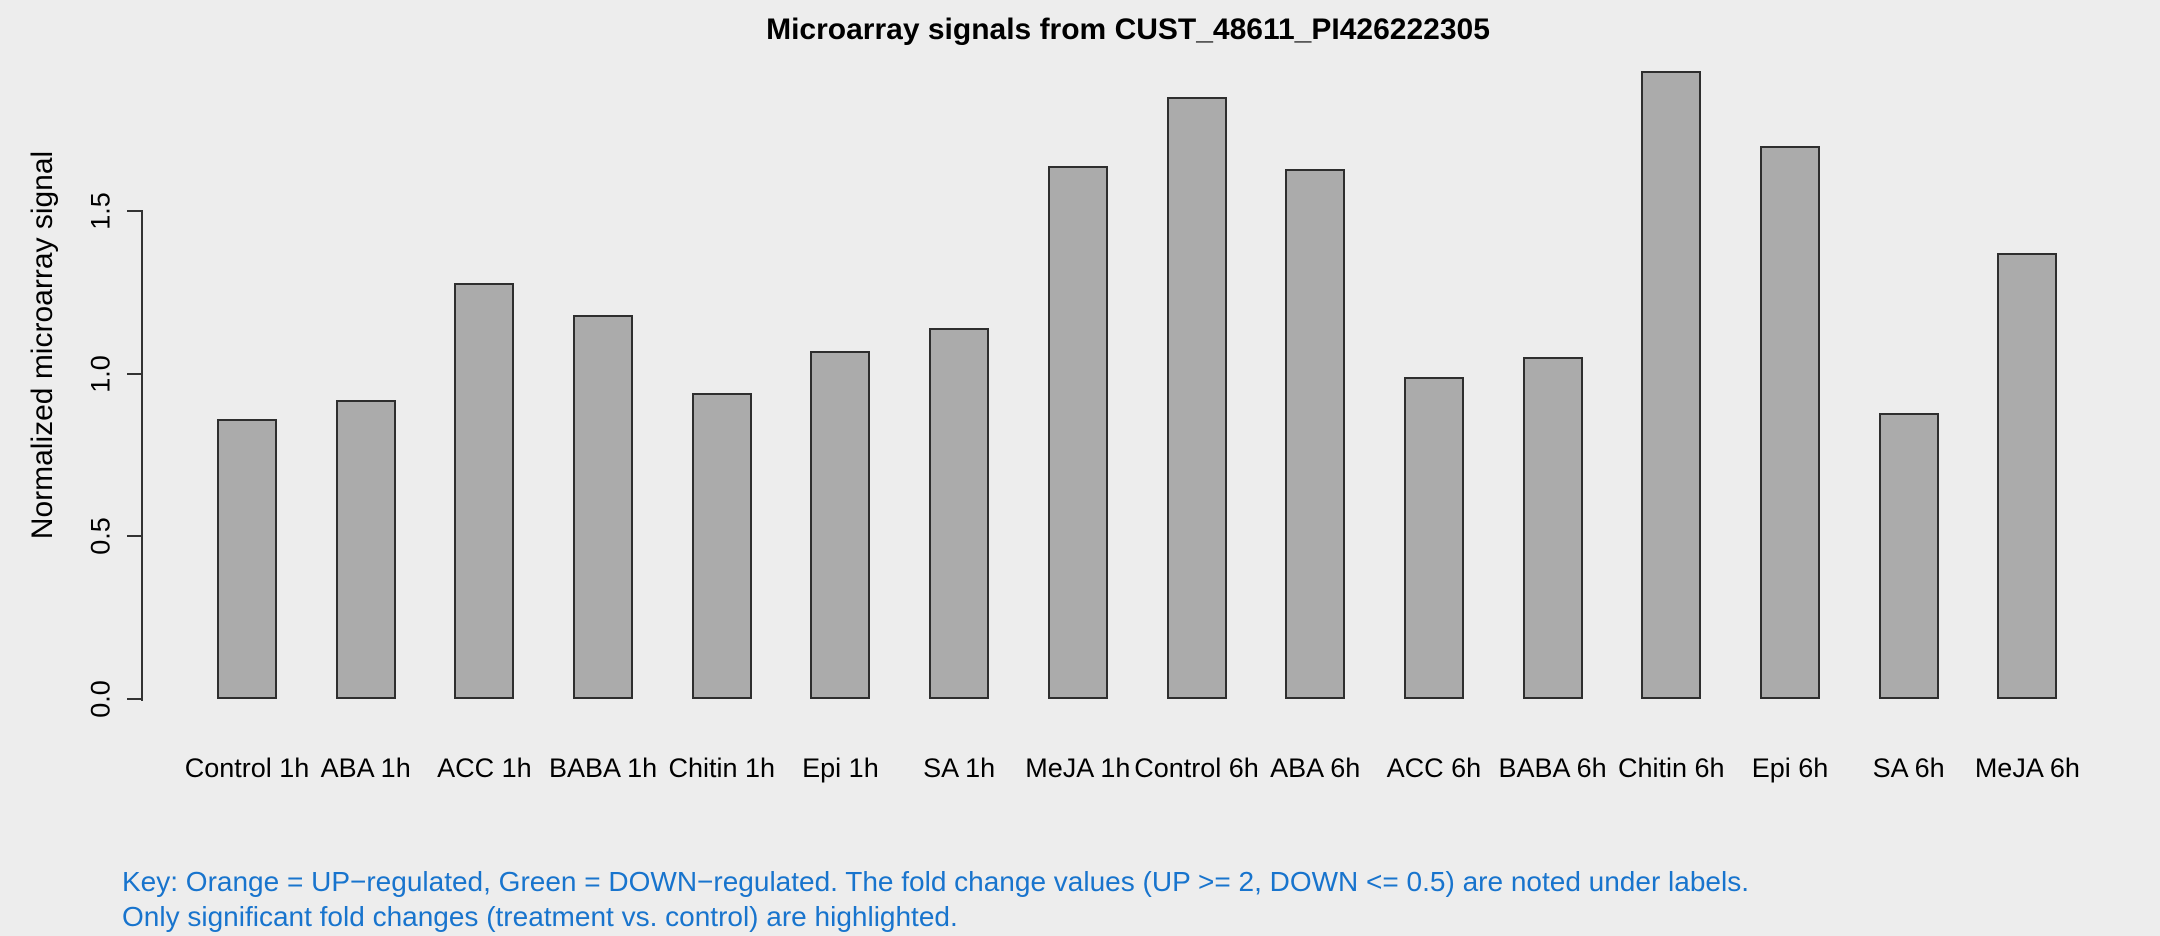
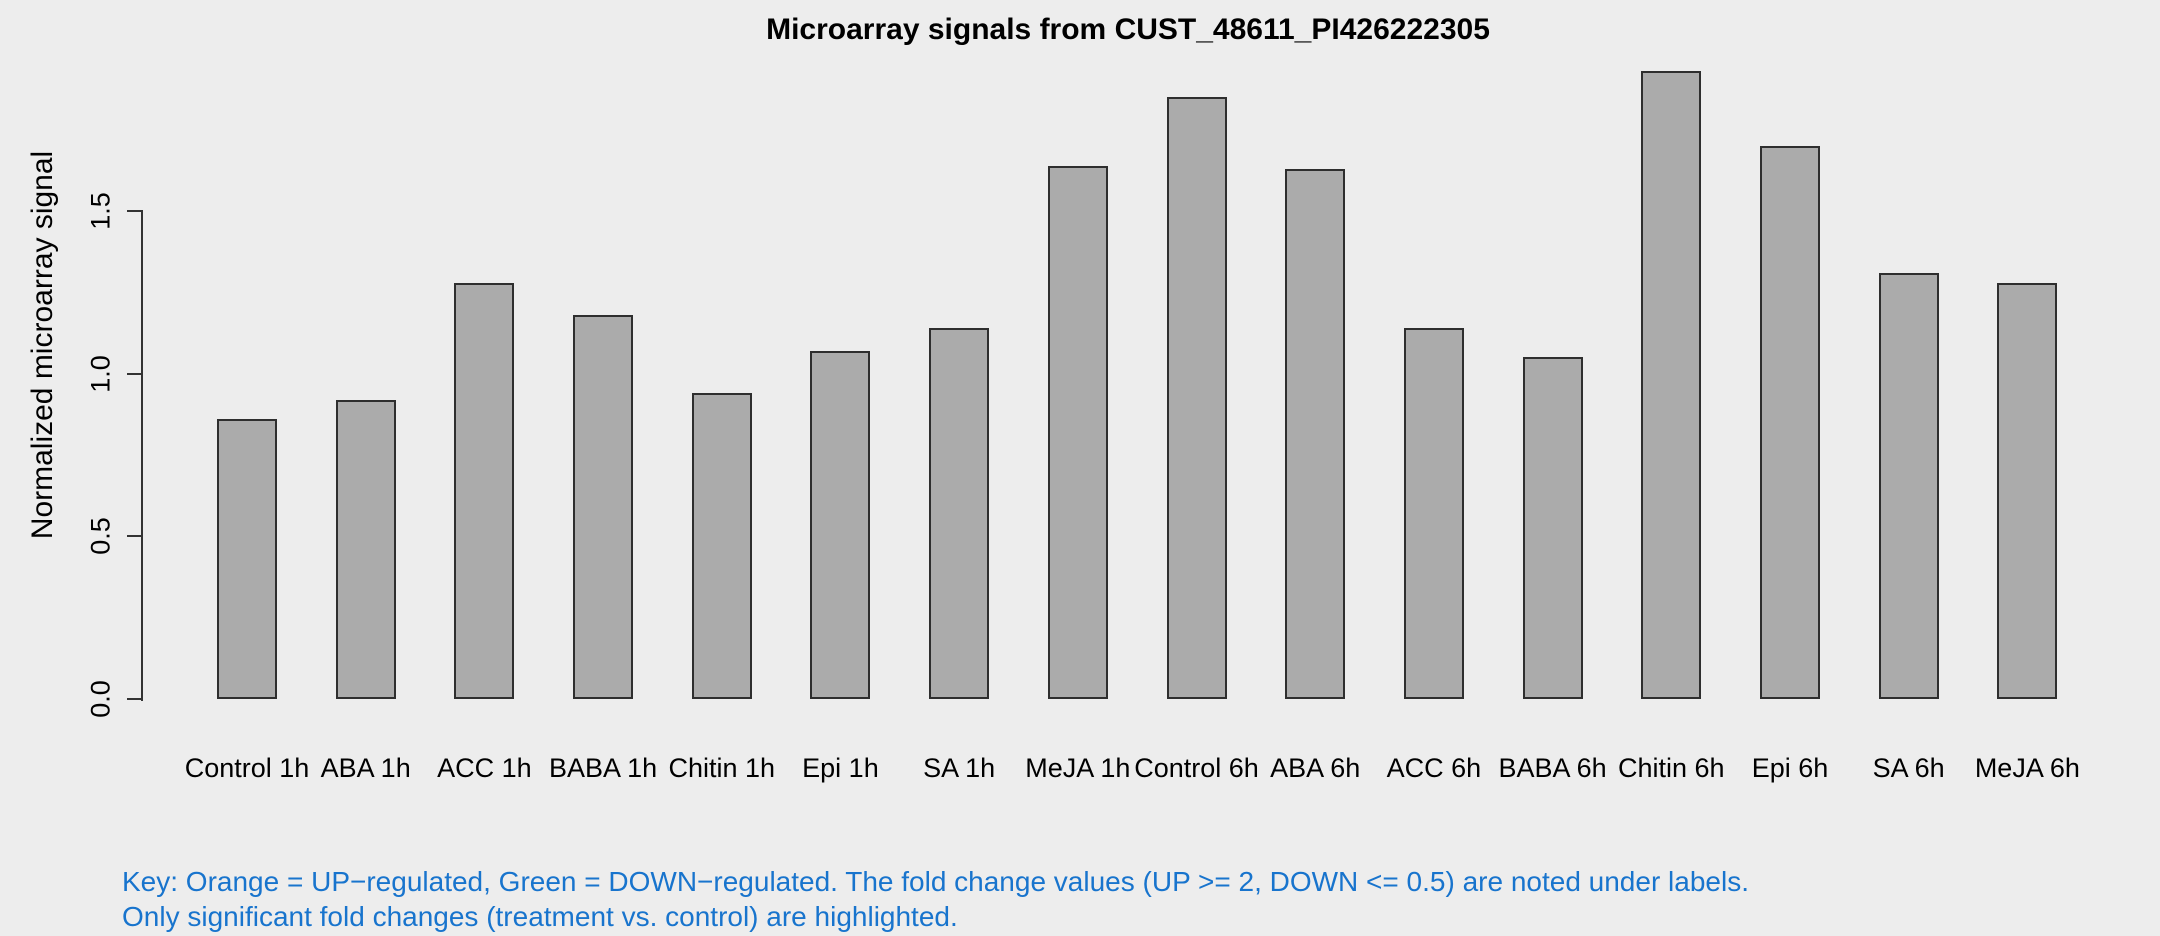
ACC 6h: 0.99 -> 1.14
SA 6h: 0.88 -> 1.31
MeJA 6h: 1.37 -> 1.28
